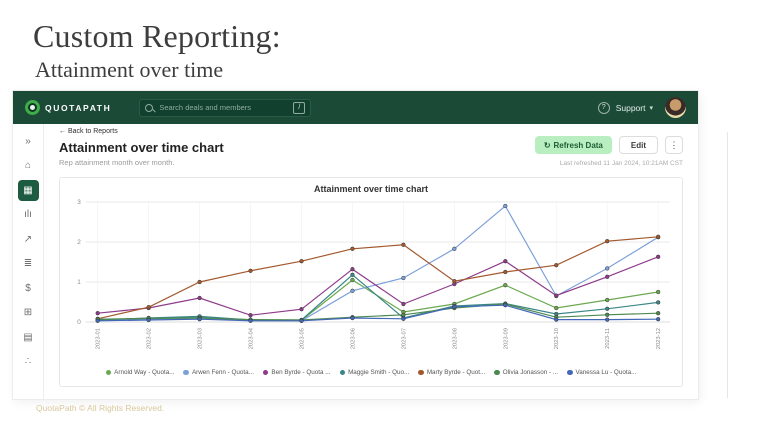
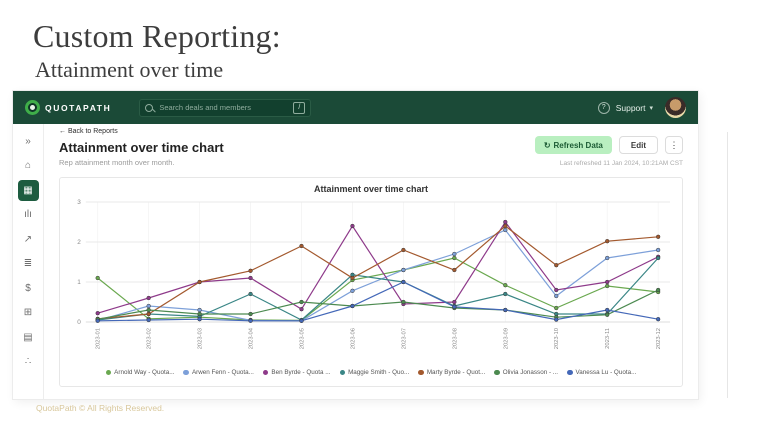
Arnold Way - Quota.../2023-01: 0.1 -> 1.1
Arwen Fenn - Quota.../2023-02: 0.1 -> 0.4
Ben Byrde - Quota .../2023-02: 0.3 -> 0.6
Maggie Smith - Quo.../2023-02: 0.1 -> 0.2
Marty Byrde - Quot.../2023-02: 0.4 -> 0.2
Olivia Jonasson - .../2023-02: 0.1 -> 0.3
Arwen Fenn - Quota.../2023-03: 0.1 -> 0.3
Ben Byrde - Quota .../2023-03: 0.6 -> 1.0
Olivia Jonasson - .../2023-03: 0.1 -> 0.2
Ben Byrde - Quota .../2023-04: 0.2 -> 1.1
Maggie Smith - Quo.../2023-04: 0.1 -> 0.7
Olivia Jonasson - .../2023-04: 0.1 -> 0.2
Marty Byrde - Quot.../2023-05: 1.5 -> 1.9
Olivia Jonasson - .../2023-05: 0.1 -> 0.5
Ben Byrde - Quota .../2023-06: 1.3 -> 2.4
Marty Byrde - Quot.../2023-06: 1.8 -> 1.1
Olivia Jonasson - .../2023-06: 0.1 -> 0.4
Vanessa Lu - Quota.../2023-06: 0.1 -> 0.4
Arnold Way - Quota.../2023-07: 0.2 -> 1.3
Arwen Fenn - Quota.../2023-07: 1.1 -> 1.3
Maggie Smith - Quo.../2023-07: 0.1 -> 1.0
Marty Byrde - Quot.../2023-07: 1.9 -> 1.8
Olivia Jonasson - .../2023-07: 0.2 -> 0.5
Vanessa Lu - Quota.../2023-07: 0.1 -> 1.0
Arnold Way - Quota.../2023-08: 0.5 -> 1.6
Arwen Fenn - Quota.../2023-08: 1.8 -> 1.7
Ben Byrde - Quota .../2023-08: 0.9 -> 0.5
Marty Byrde - Quot.../2023-08: 1.0 -> 1.3
Arwen Fenn - Quota.../2023-09: 2.9 -> 2.3
Ben Byrde - Quota .../2023-09: 1.5 -> 2.5
Maggie Smith - Quo.../2023-09: 0.5 -> 0.7
Marty Byrde - Quot.../2023-09: 1.2 -> 2.4
Olivia Jonasson - .../2023-09: 0.5 -> 0.3
Vanessa Lu - Quota.../2023-09: 0.4 -> 0.3
Ben Byrde - Quota .../2023-10: 0.7 -> 0.8
Arnold Way - Quota.../2023-11: 0.6 -> 0.9
Arwen Fenn - Quota.../2023-11: 1.3 -> 1.6
Ben Byrde - Quota .../2023-11: 1.1 -> 1.0
Maggie Smith - Quo.../2023-11: 0.3 -> 0.2
Vanessa Lu - Quota.../2023-11: 0.1 -> 0.3
Arwen Fenn - Quota.../2023-12: 2.1 -> 1.8
Maggie Smith - Quo.../2023-12: 0.5 -> 1.6
Olivia Jonasson - .../2023-12: 0.2 -> 0.8
